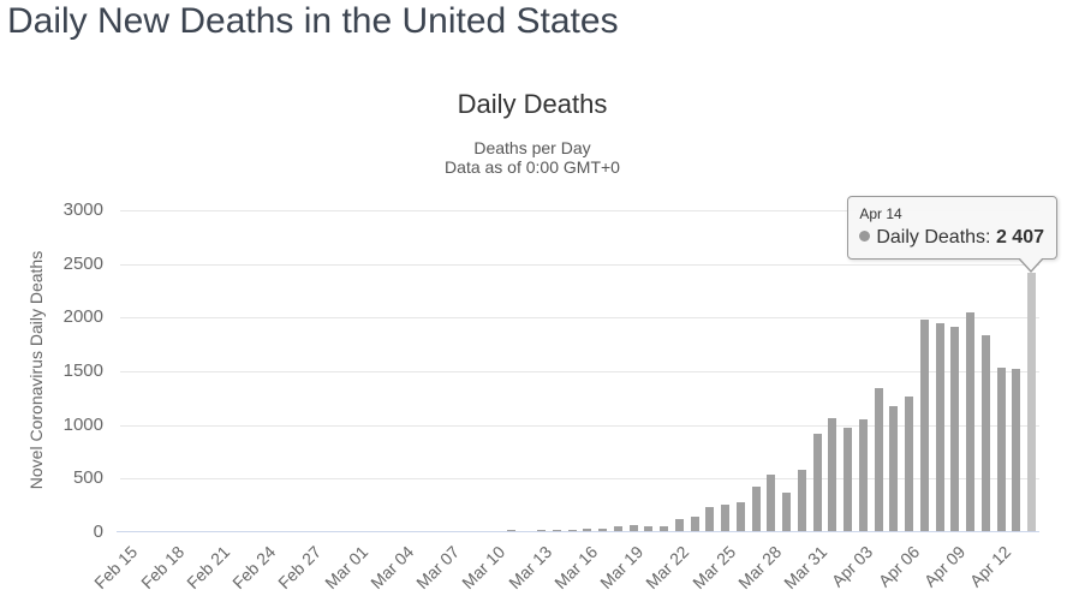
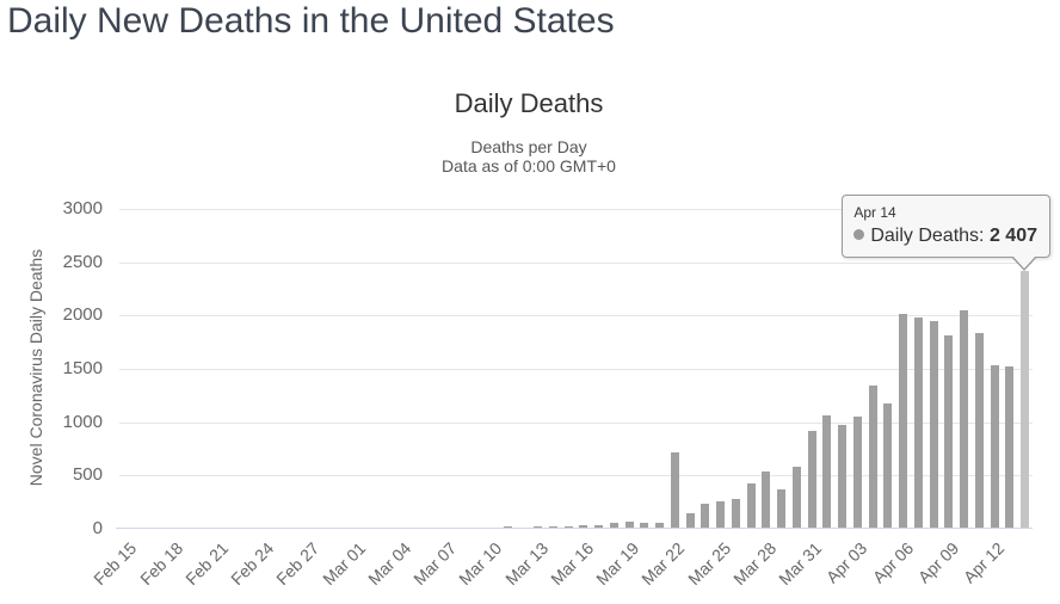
Mar 22: 100 -> 700
Apr 06: 1300 -> 2000
Apr 09: 1900 -> 1800
